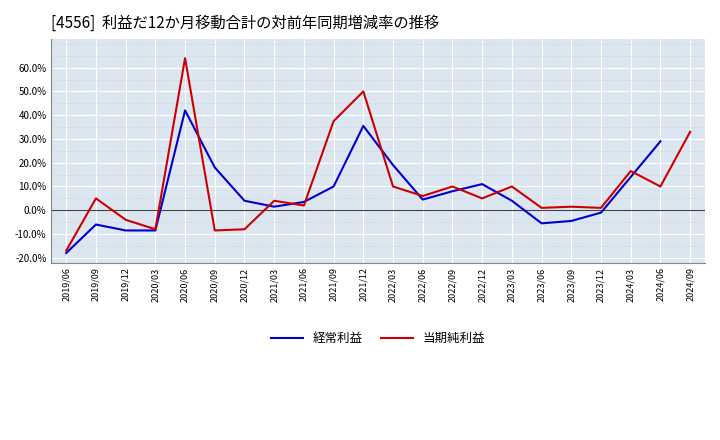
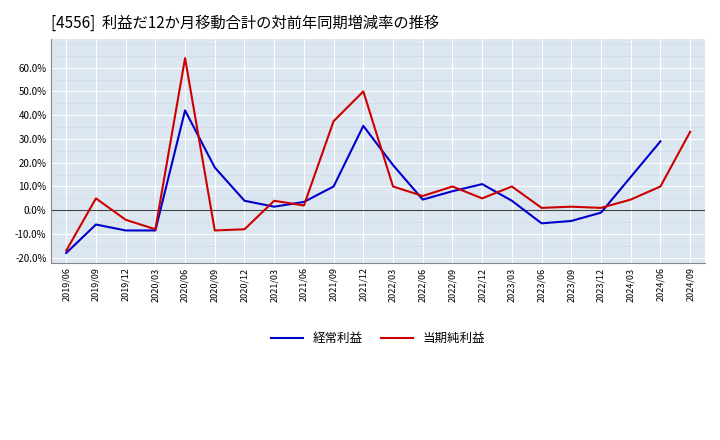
当期純利益/2024/03: 16.5% -> 4.5%
